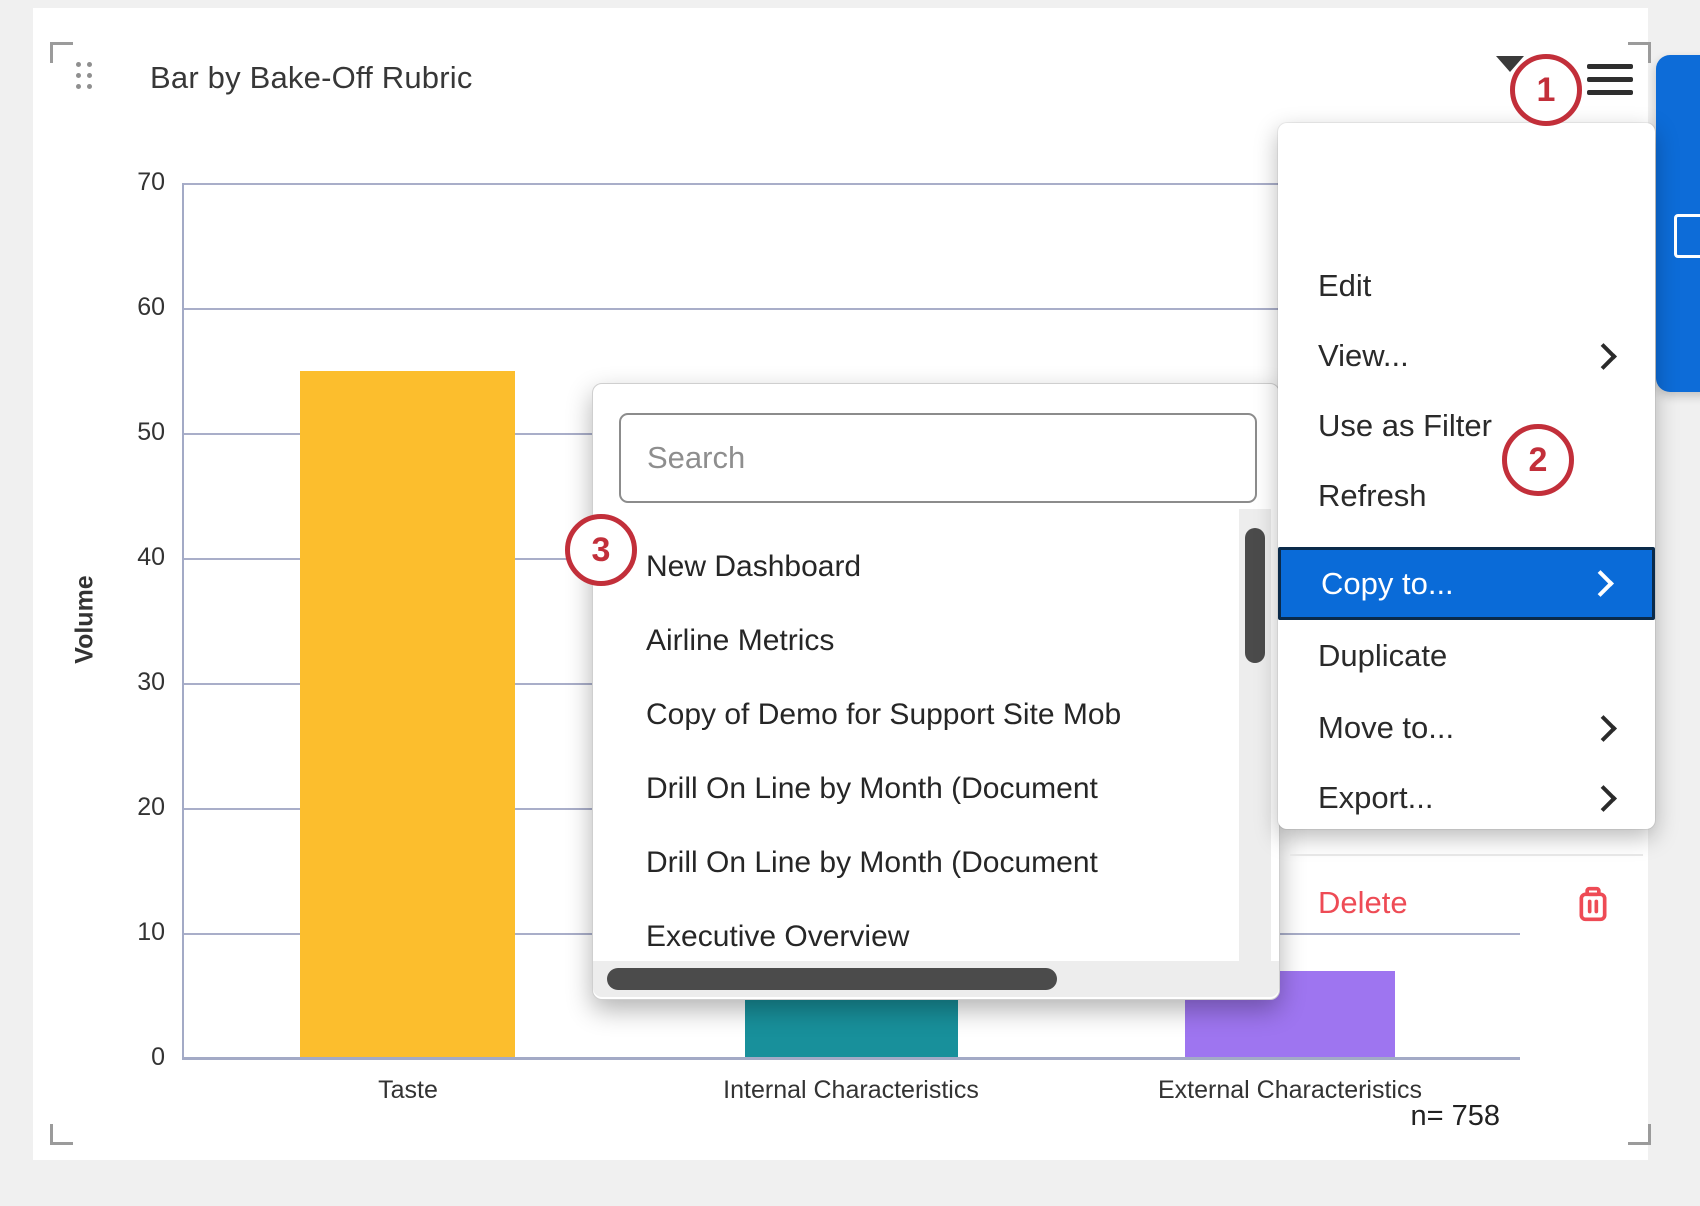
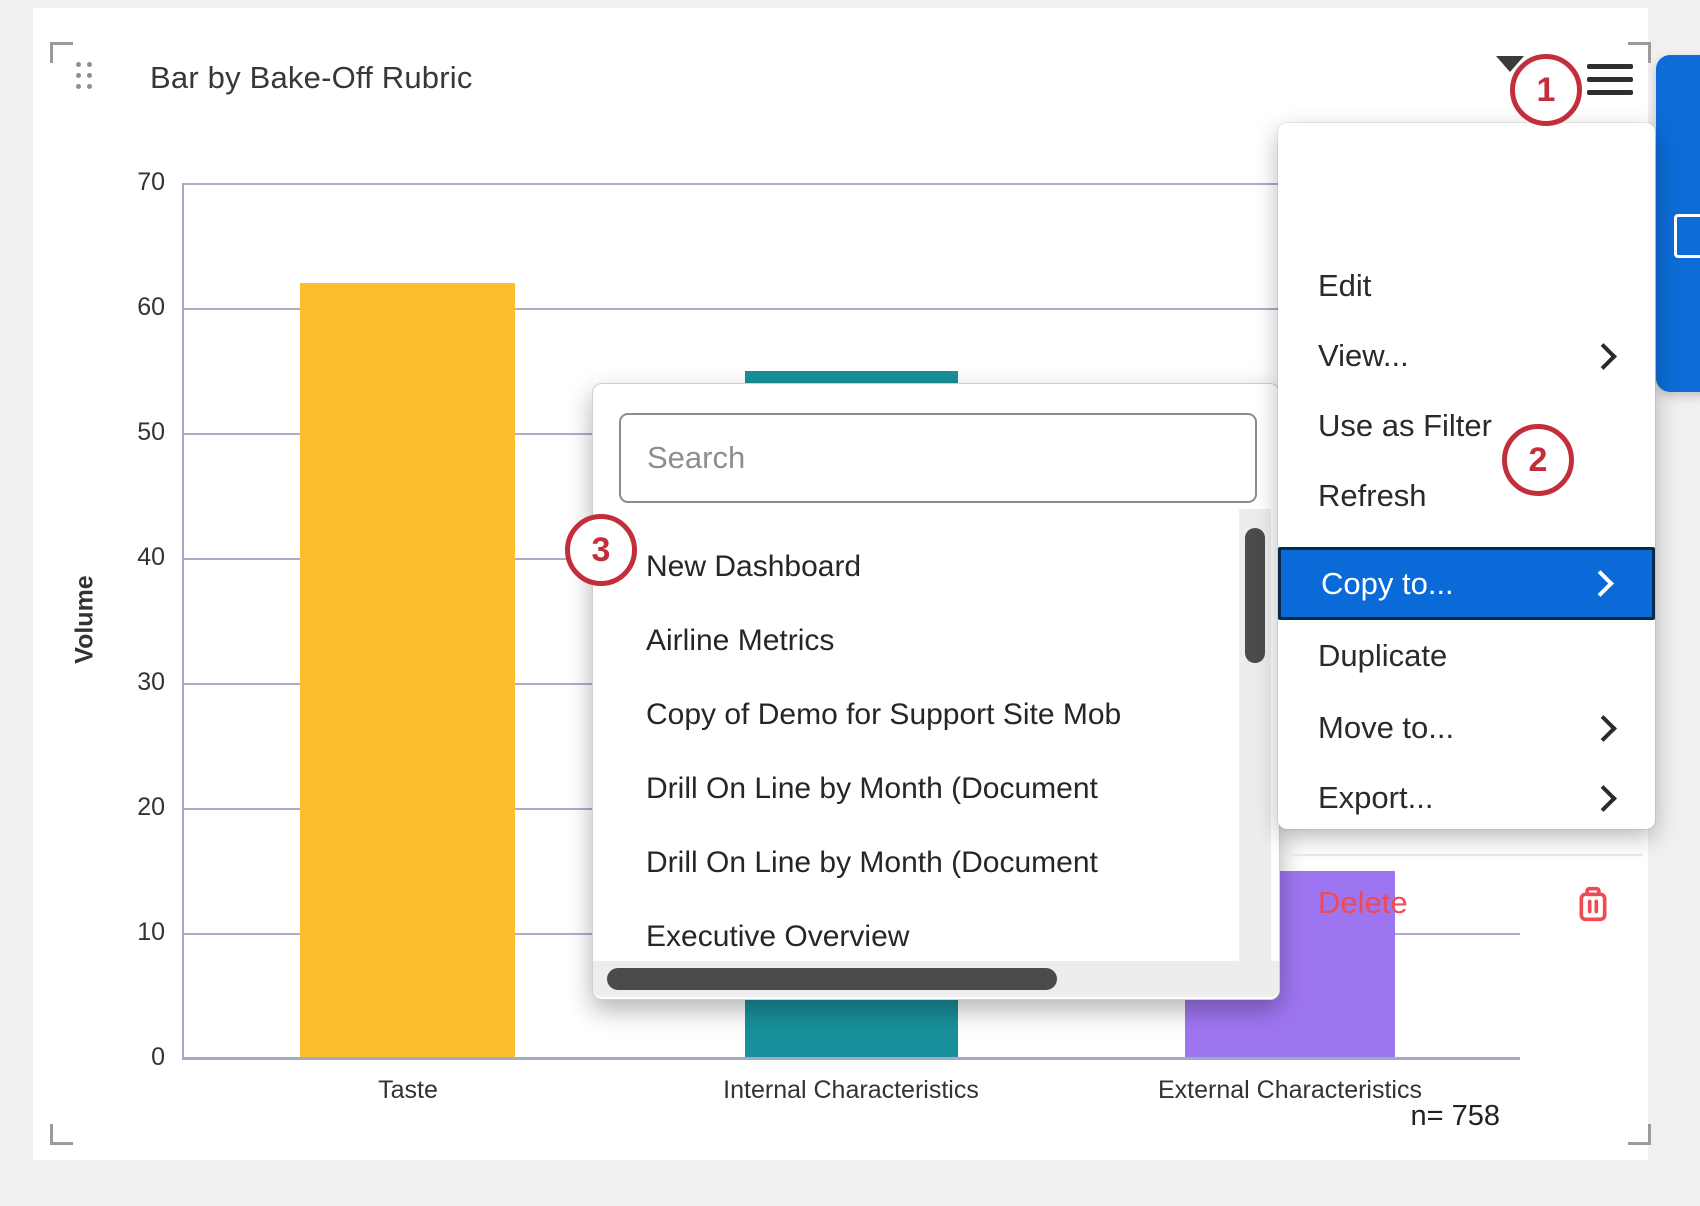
Taste: 55 -> 62
Internal Characteristics: 43 -> 55
External Characteristics: 7 -> 15
